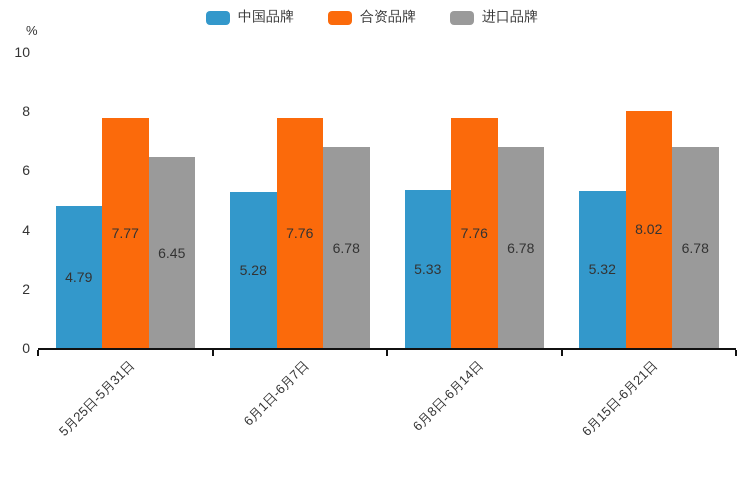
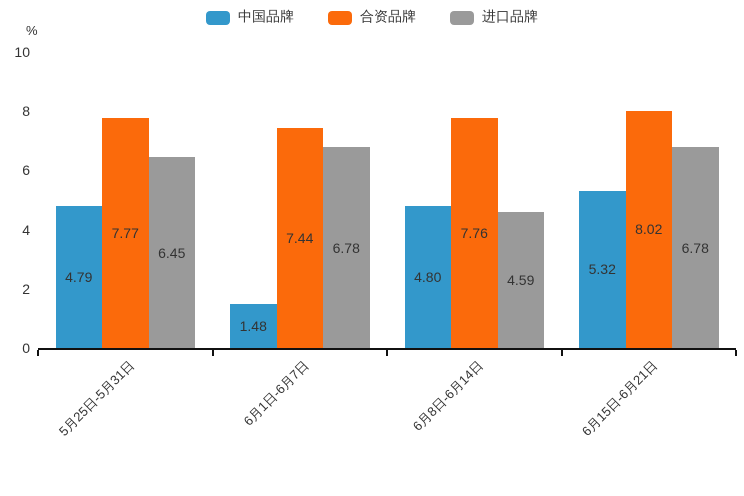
中国品牌/6月1日-6月7日: 5.28 -> 1.48
合资品牌/6月1日-6月7日: 7.76 -> 7.44
中国品牌/6月8日-6月14日: 5.33 -> 4.80
进口品牌/6月8日-6月14日: 6.78 -> 4.59
